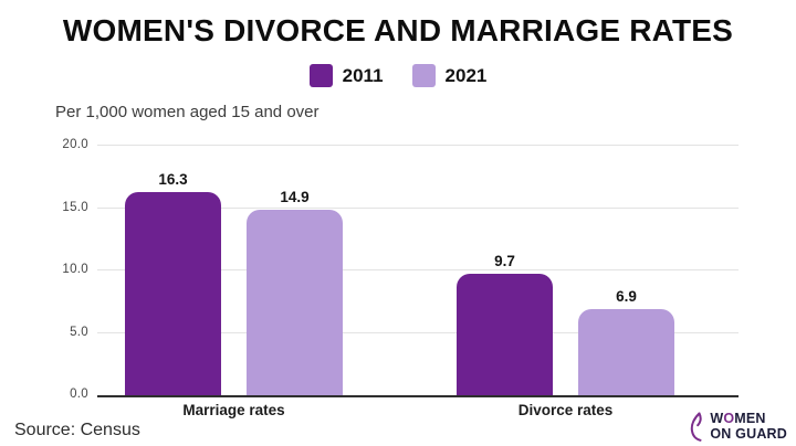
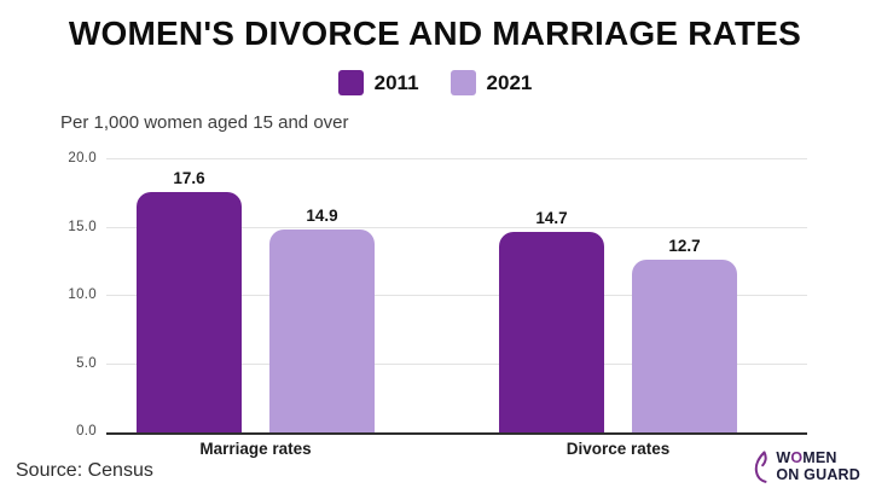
2011/Marriage rates: 16.3 -> 17.6
2011/Divorce rates: 9.7 -> 14.7
2021/Divorce rates: 6.9 -> 12.7
